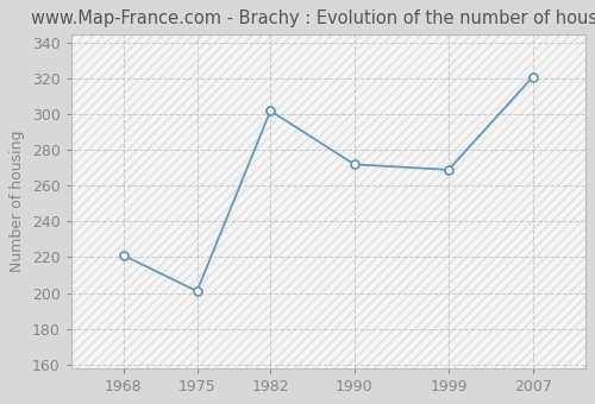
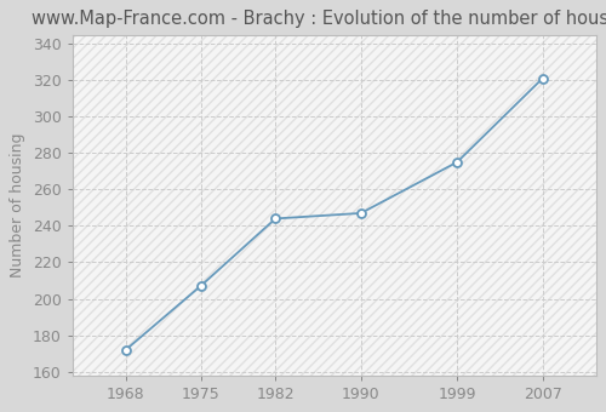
1968: 221 -> 172
1975: 201 -> 207
1982: 302 -> 244
1990: 272 -> 247
1999: 269 -> 275
